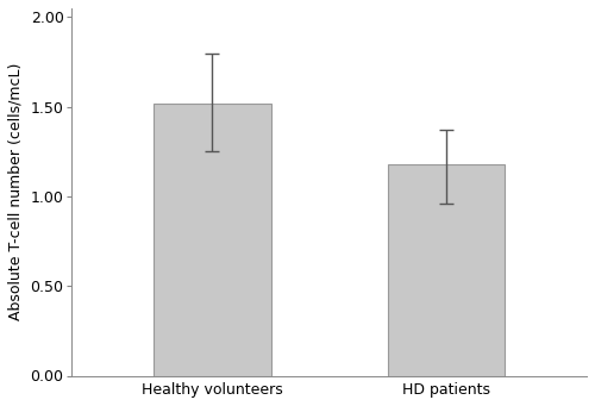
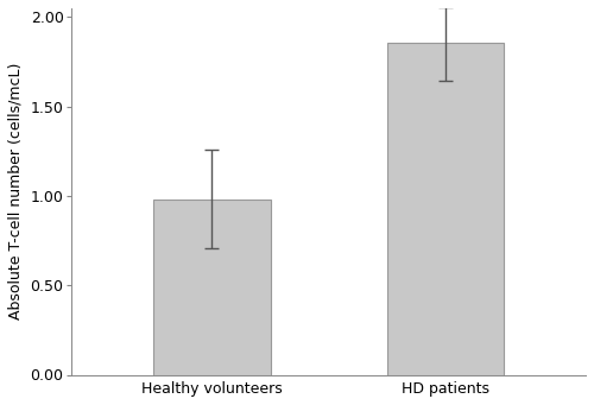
Healthy volunteers: 1.52 -> 0.98
HD patients: 1.18 -> 1.86
